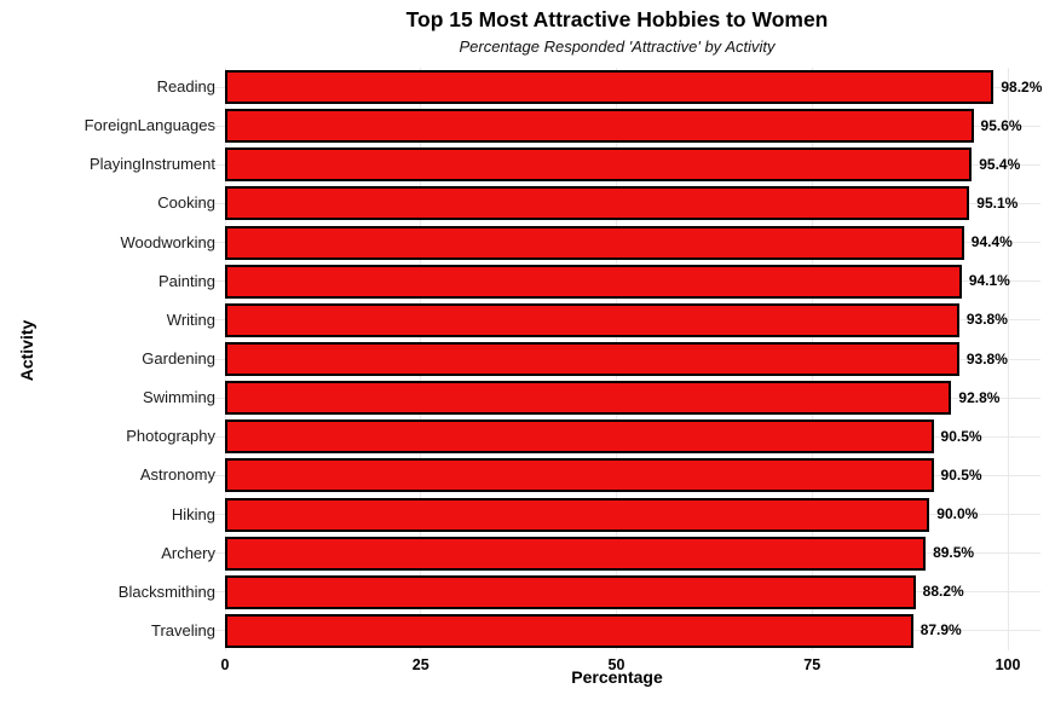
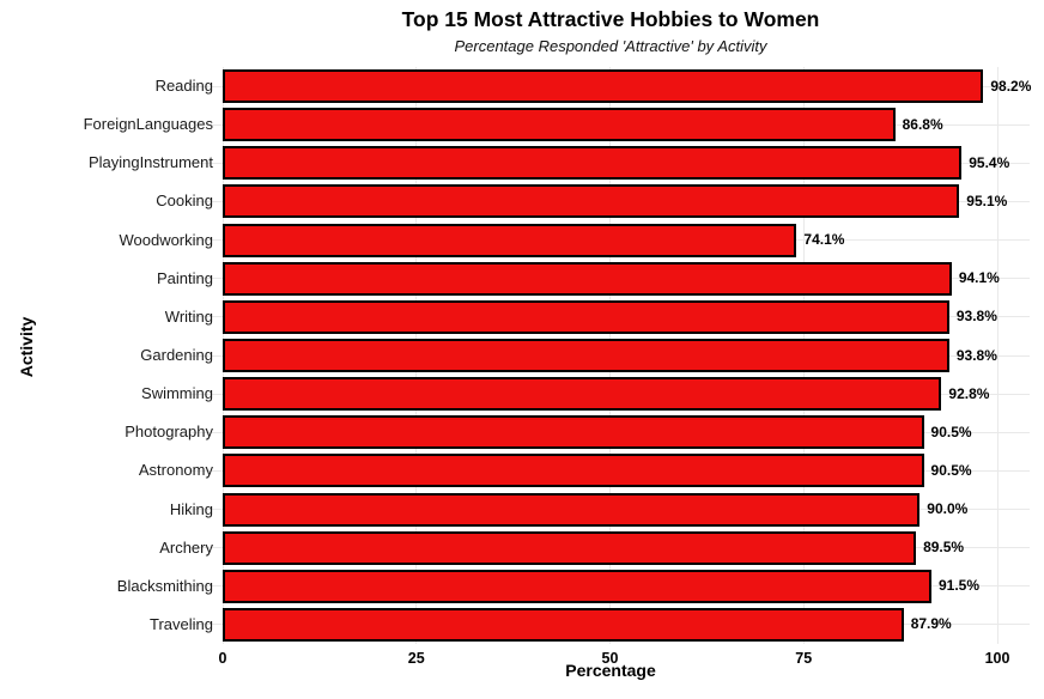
ForeignLanguages: 95.6% -> 86.8%
Woodworking: 94.4% -> 74.1%
Blacksmithing: 88.2% -> 91.5%
